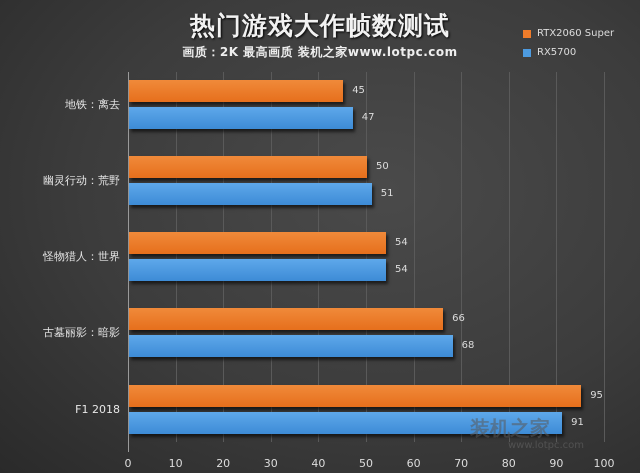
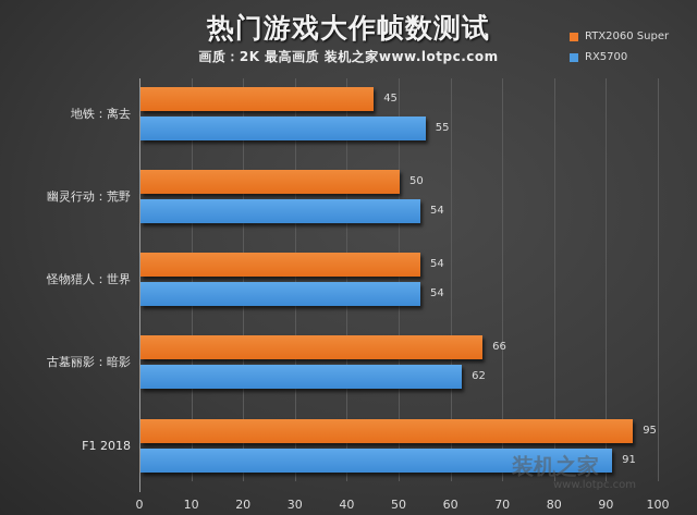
RX5700/地铁：离去: 47 -> 55
RX5700/幽灵行动：荒野: 51 -> 54
RX5700/古墓丽影：暗影: 68 -> 62
